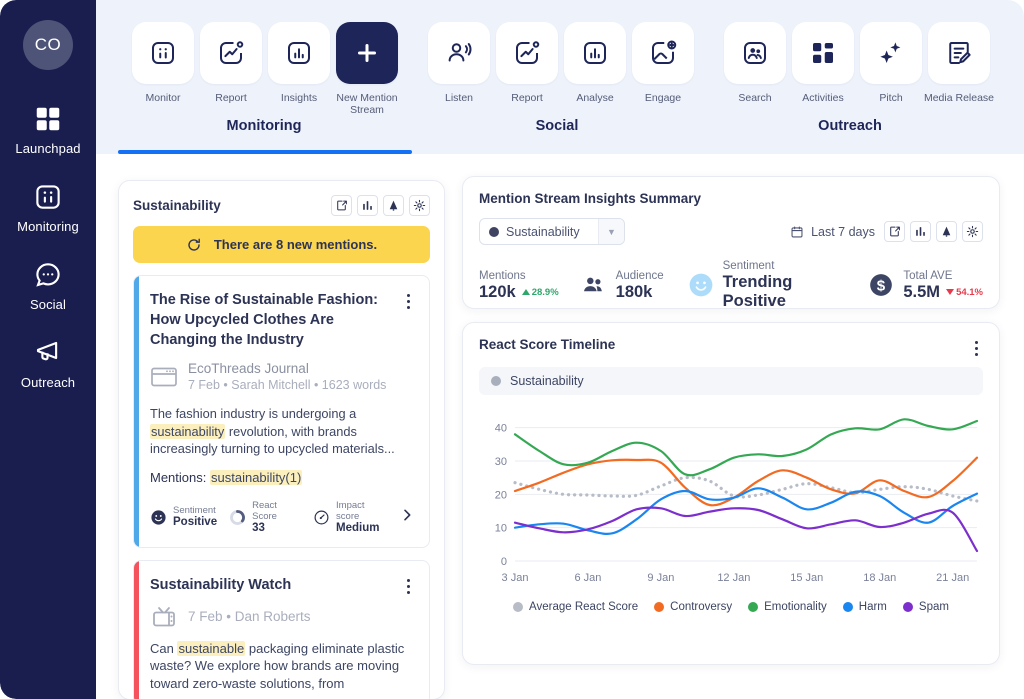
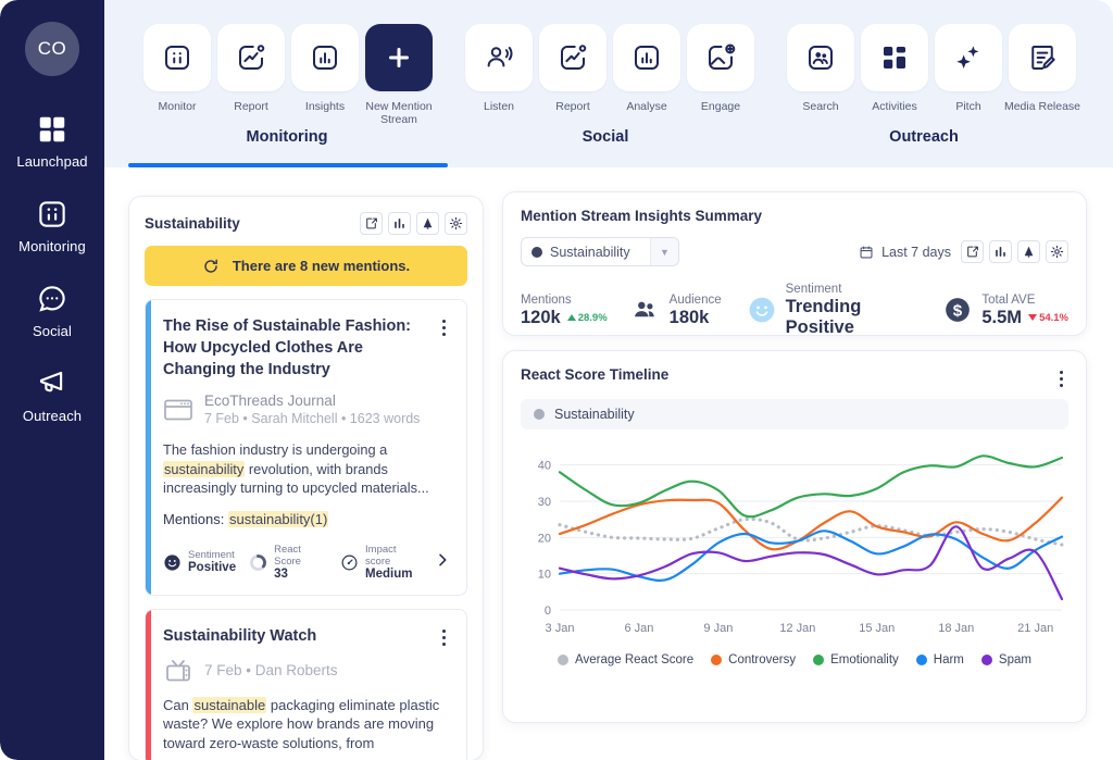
Controversy/15 Jan: 25 -> 23
Spam/18 Jan: 10 -> 23
Spam/21 Jan: 14 -> 16
